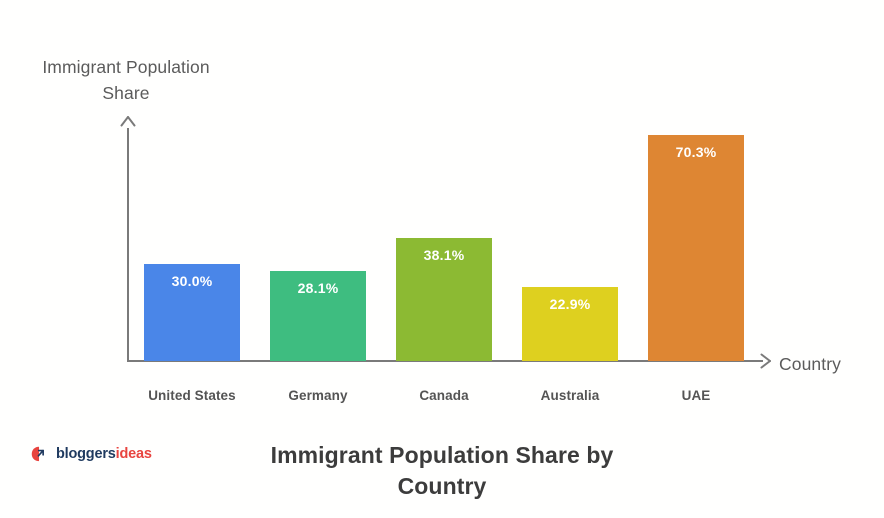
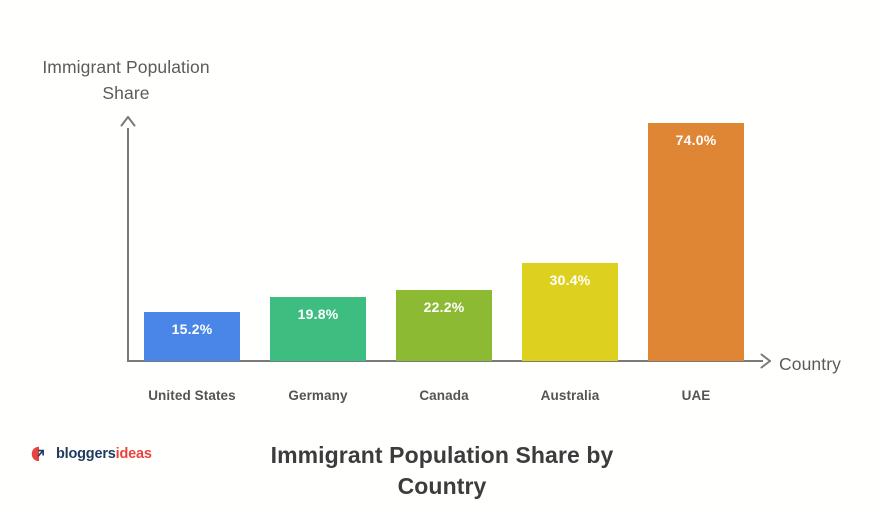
United States: 30.0% -> 15.2%
Germany: 28.1% -> 19.8%
Canada: 38.1% -> 22.2%
Australia: 22.9% -> 30.4%
UAE: 70.3% -> 74.0%
